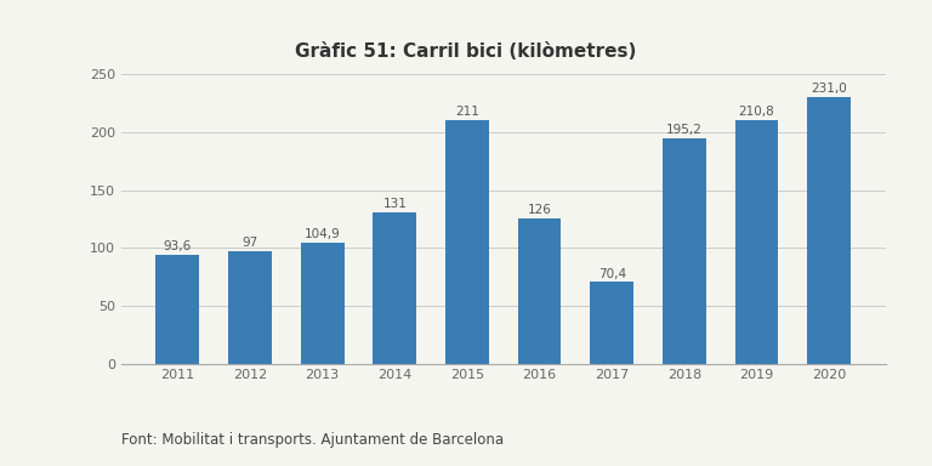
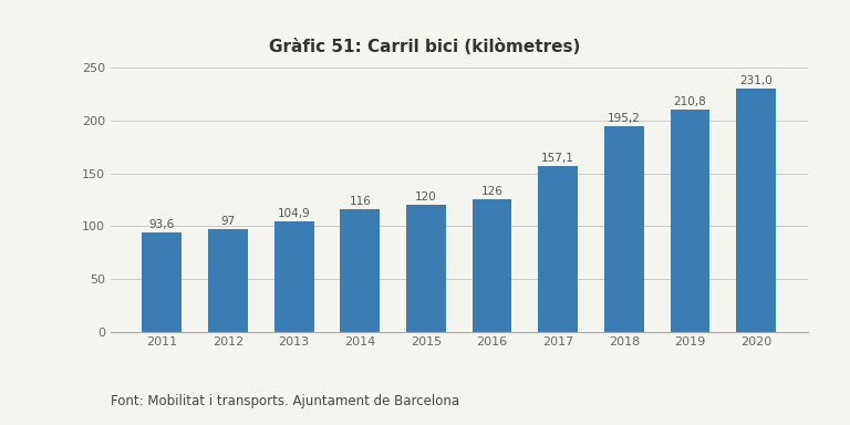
2014: 131 -> 116
2015: 211 -> 120
2017: 70,4 -> 157,1
